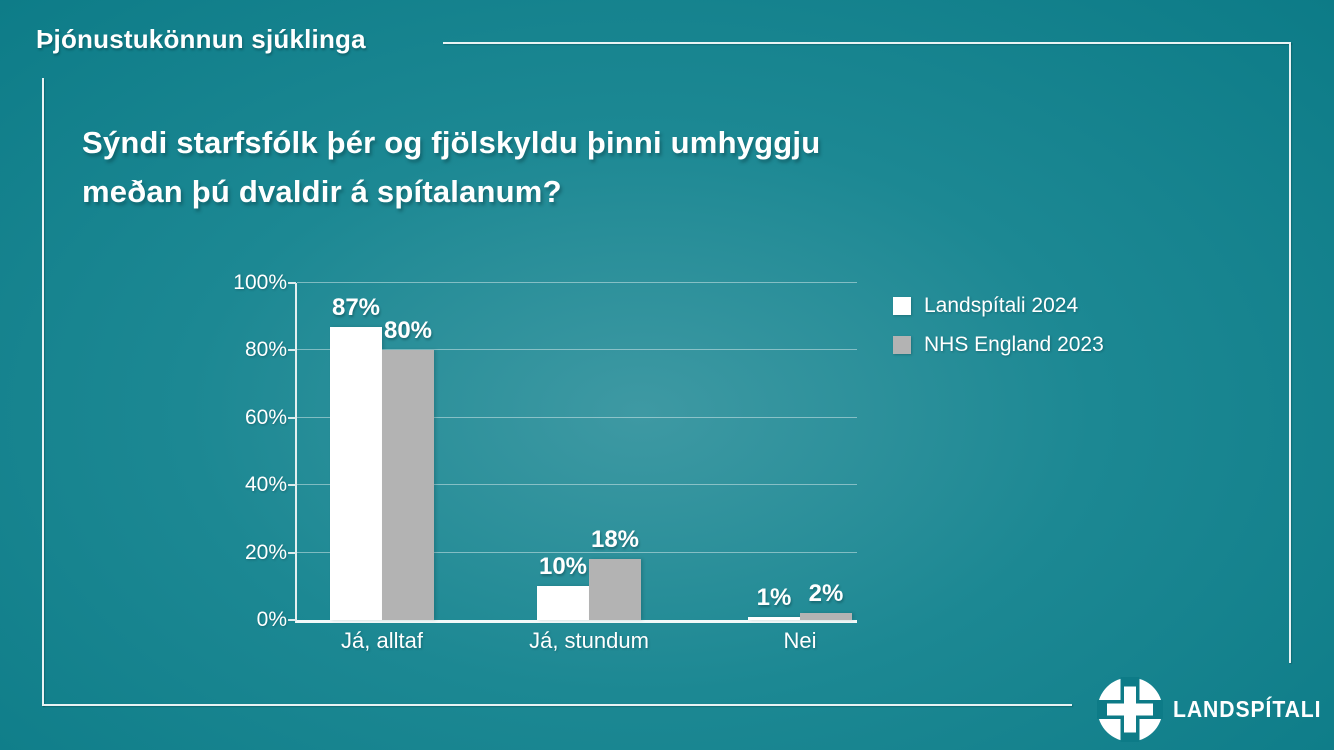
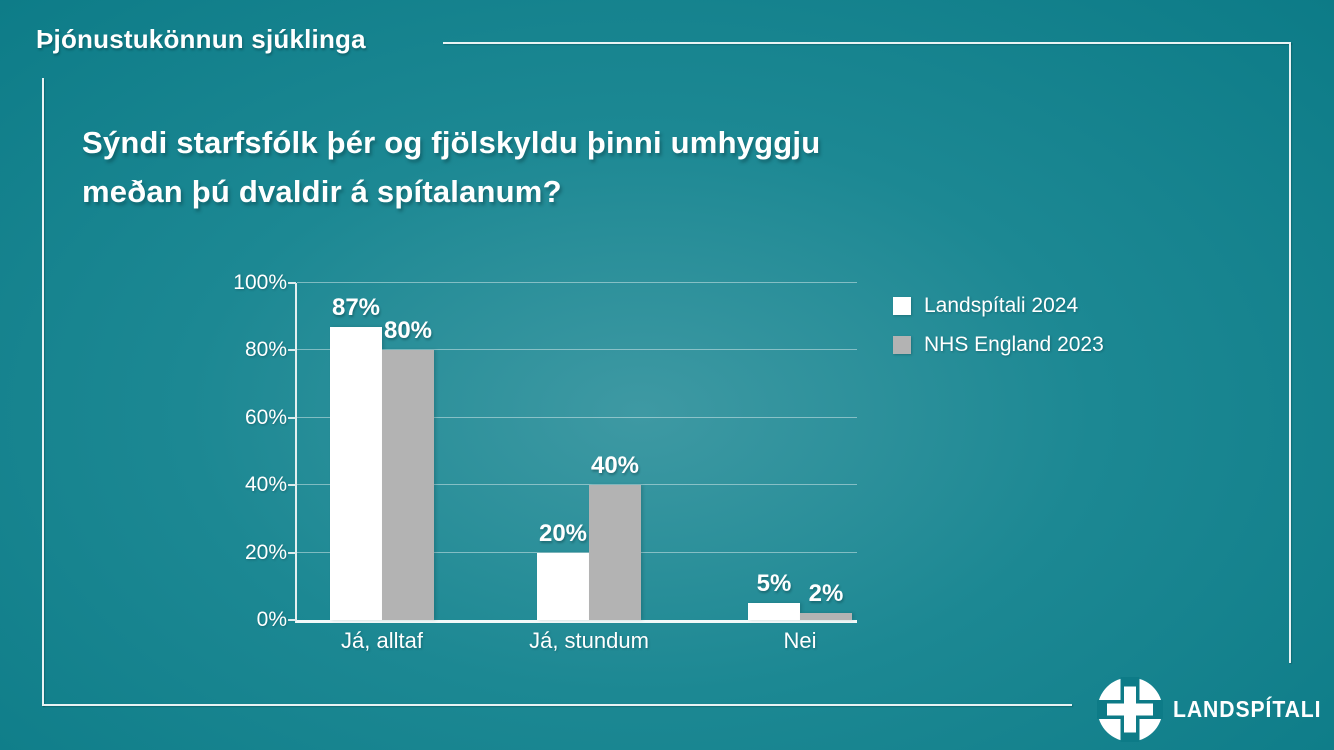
Landspítali 2024/Já, stundum: 10% -> 20%
NHS England 2023/Já, stundum: 18% -> 40%
Landspítali 2024/Nei: 1% -> 5%
